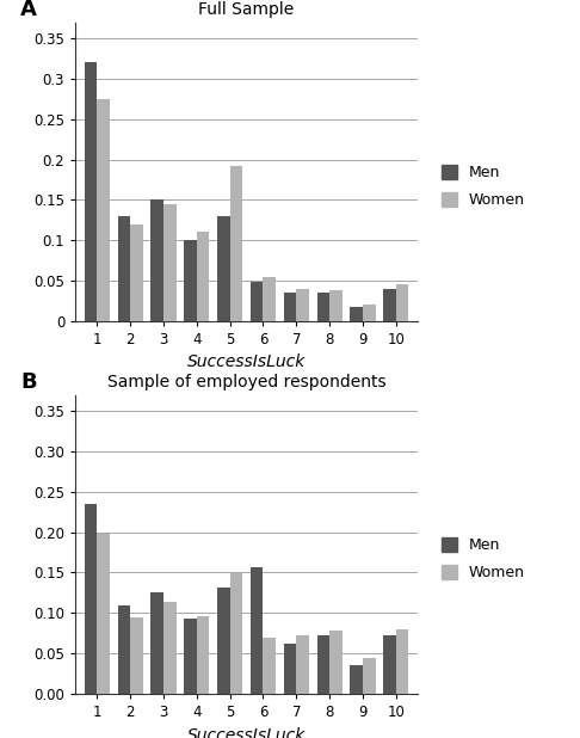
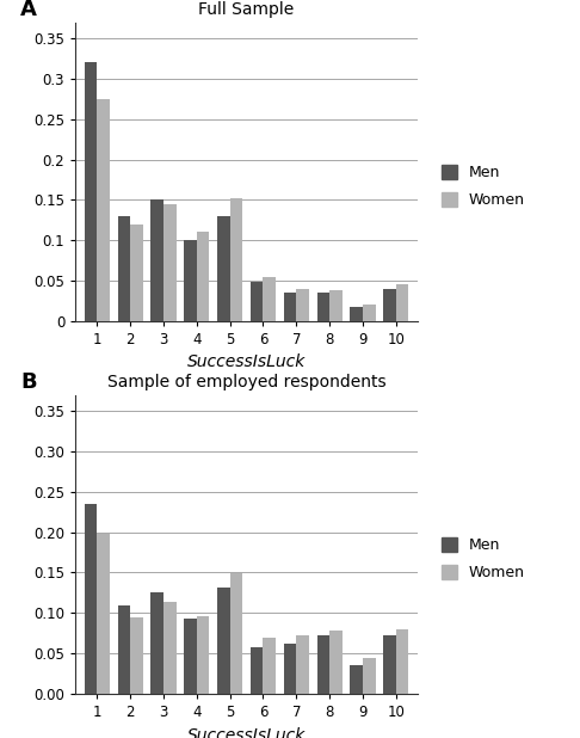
Full Sample/Women/5: 0.192 -> 0.152
Sample of employed respondents/Men/6: 0.156 -> 0.058
